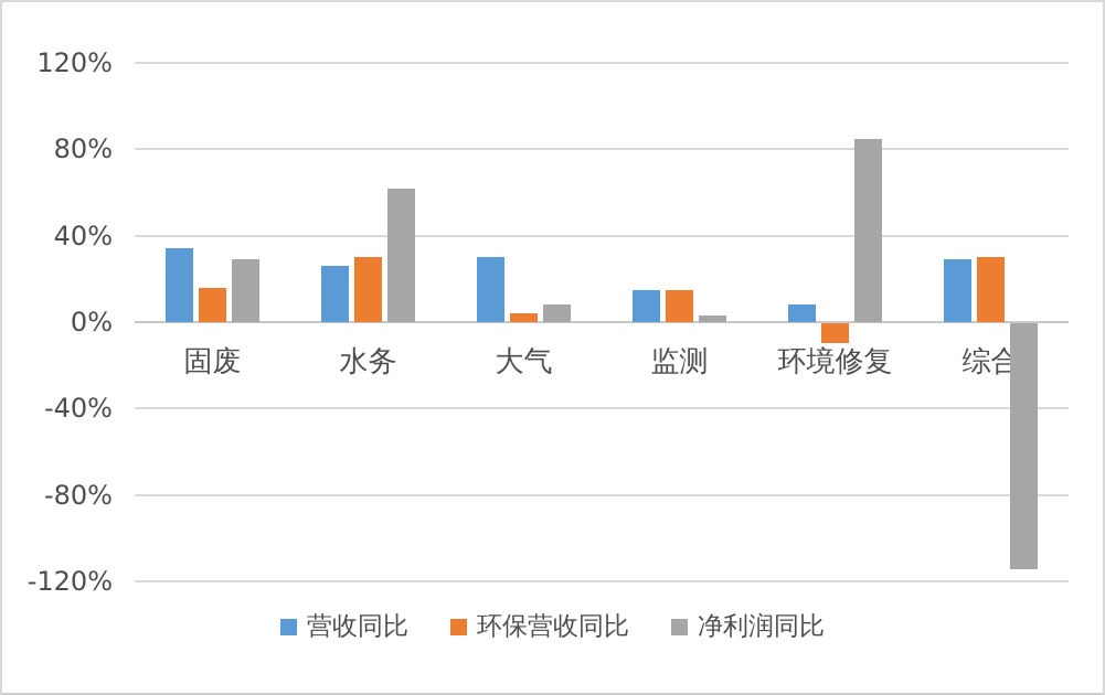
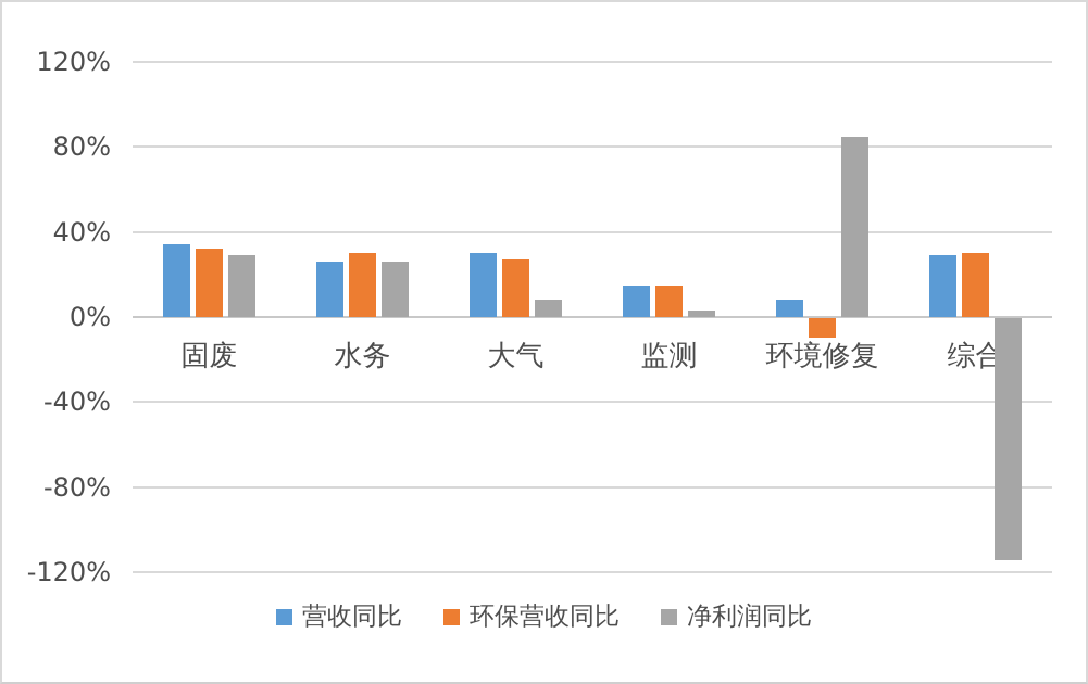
环保营收同比/固废: 16% -> 32%
净利润同比/水务: 62% -> 26%
环保营收同比/大气: 4% -> 27%
